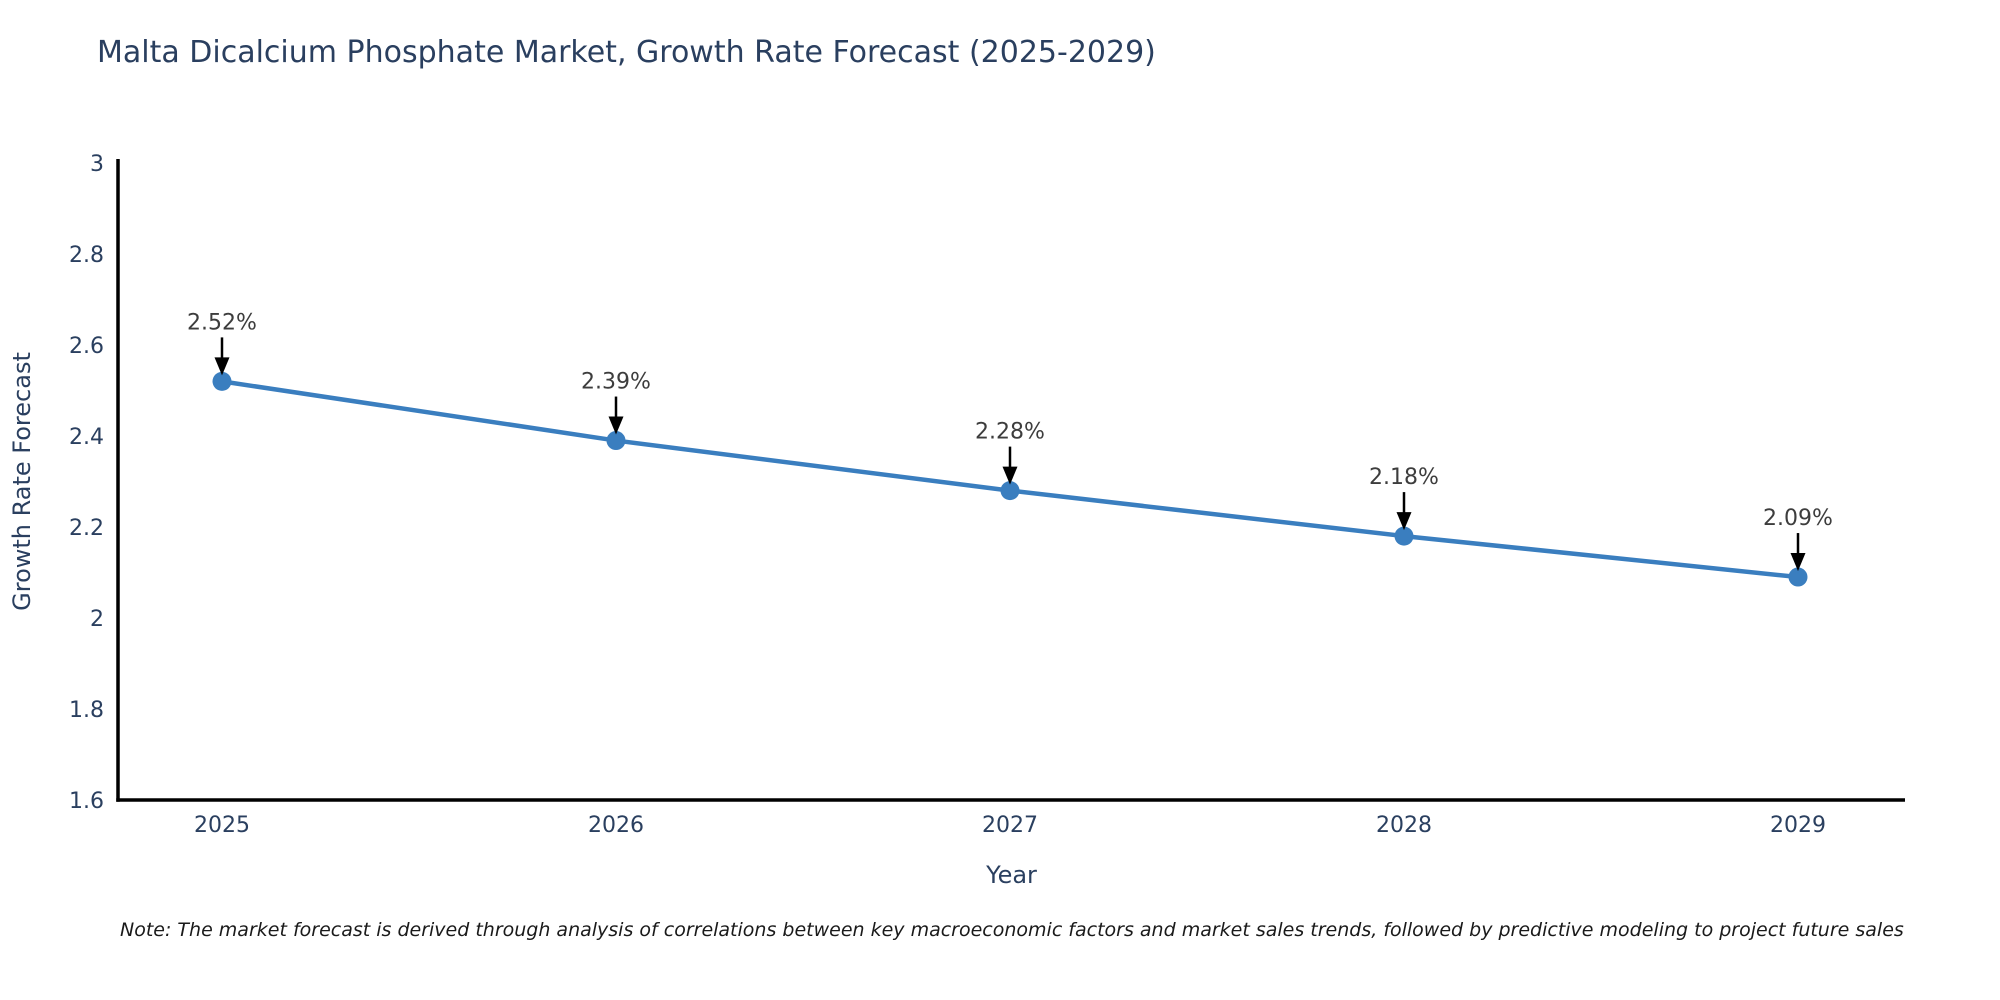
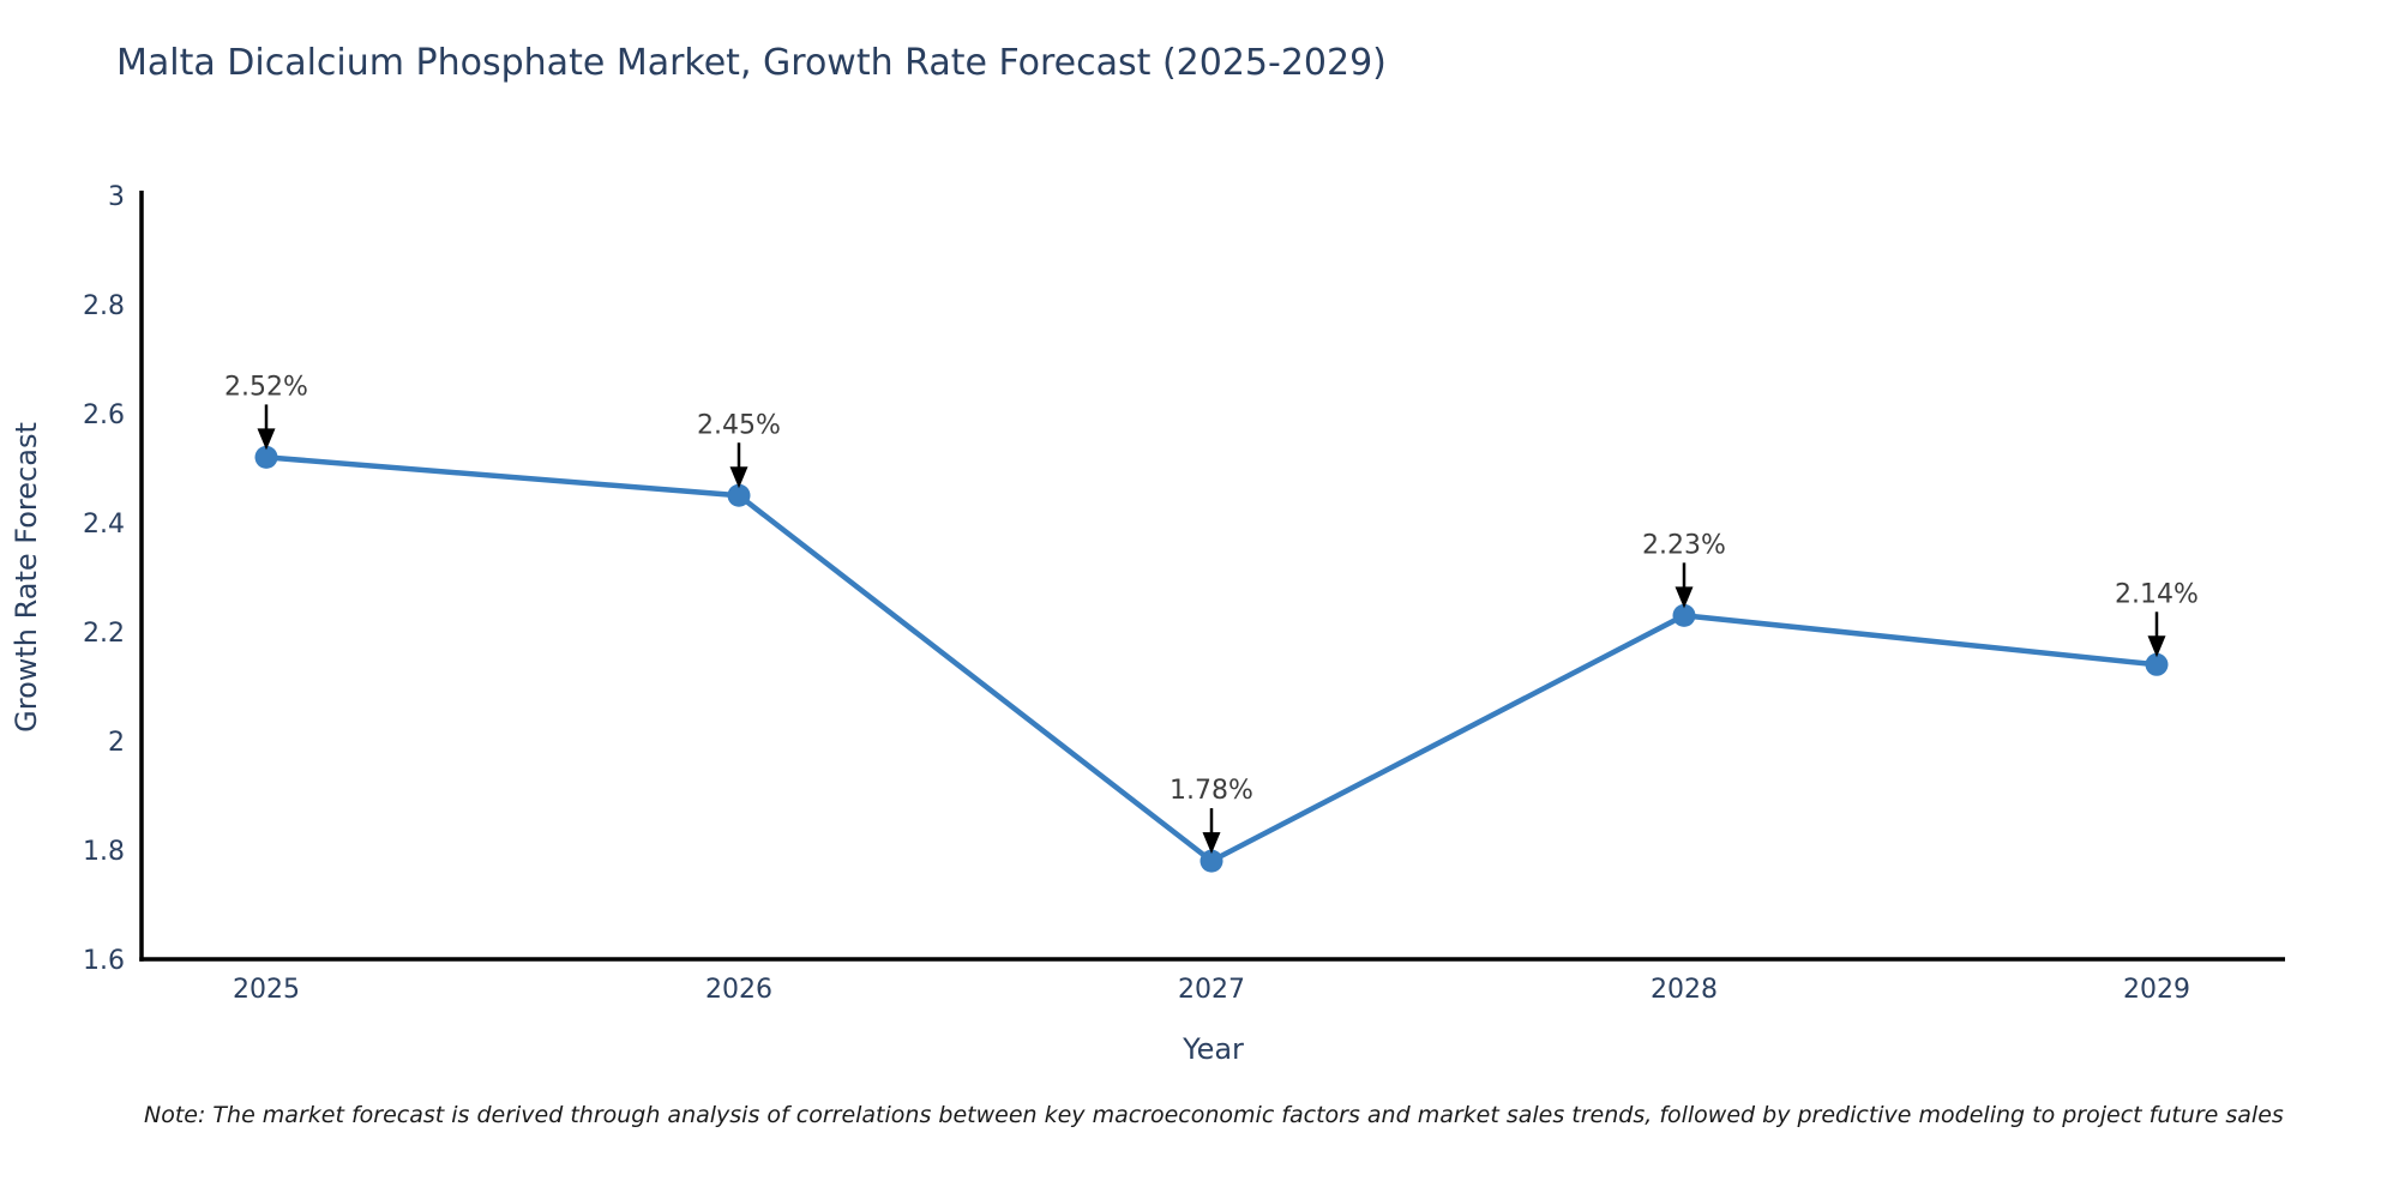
2026: 2.39% -> 2.45%
2027: 2.28% -> 1.78%
2028: 2.18% -> 2.23%
2029: 2.09% -> 2.14%
